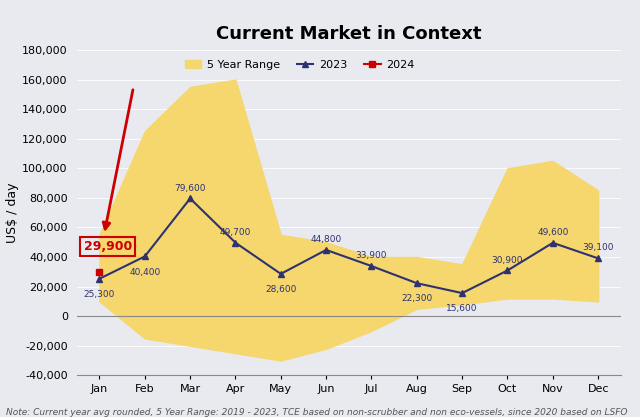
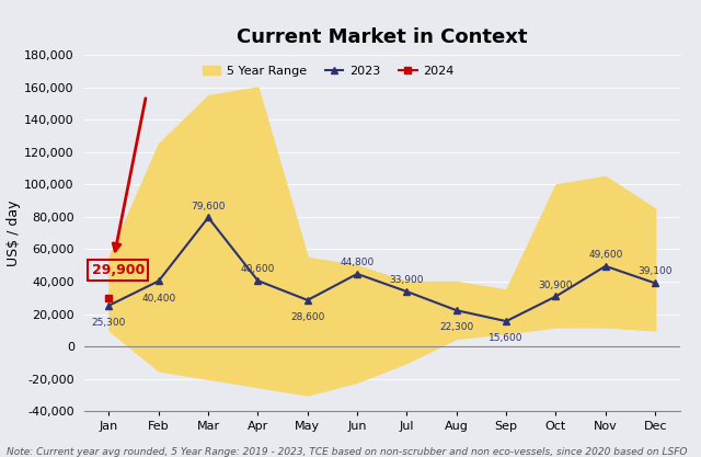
2023/Apr: 49,700 -> 40,600
